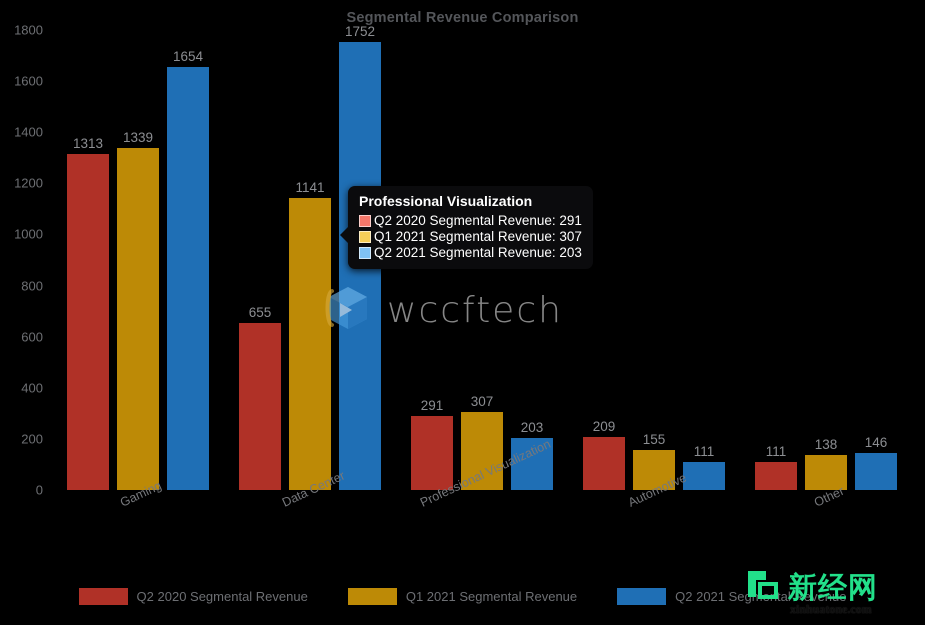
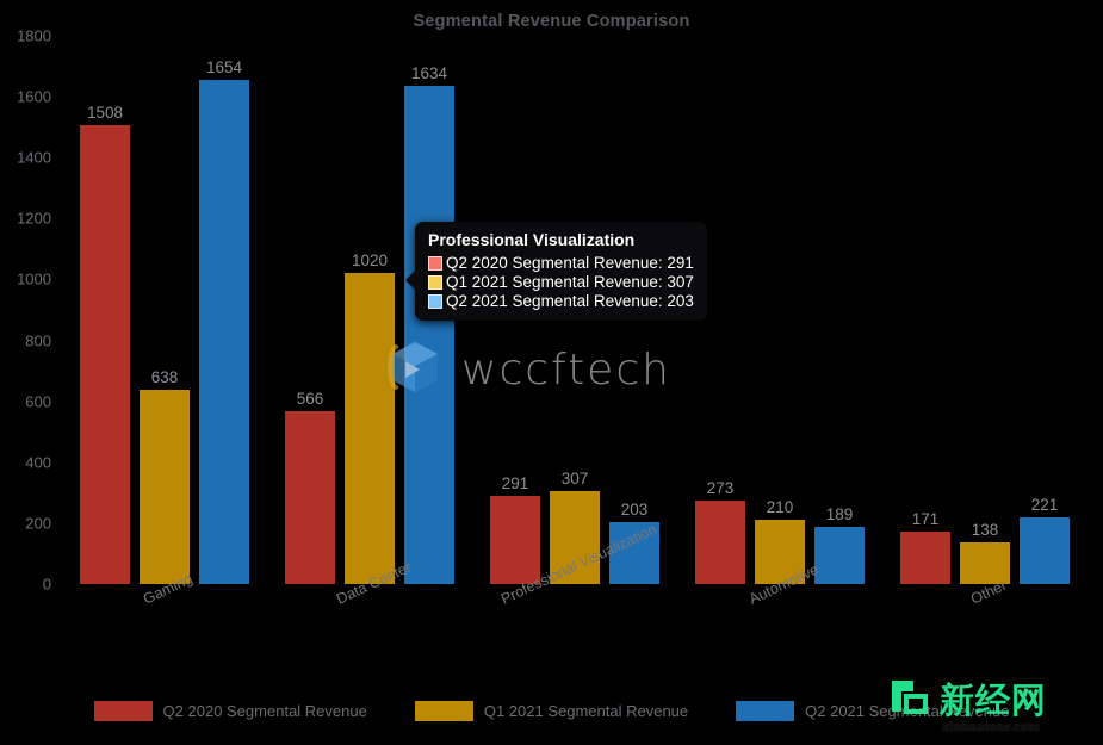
Q2 2020 Segmental Revenue/Gaming: 1313 -> 1508
Q1 2021 Segmental Revenue/Gaming: 1339 -> 638
Q2 2020 Segmental Revenue/Data Center: 655 -> 566
Q1 2021 Segmental Revenue/Data Center: 1141 -> 1020
Q2 2021 Segmental Revenue/Data Center: 1752 -> 1634
Q2 2020 Segmental Revenue/Automotive: 209 -> 273
Q1 2021 Segmental Revenue/Automotive: 155 -> 210
Q2 2021 Segmental Revenue/Automotive: 111 -> 189
Q2 2020 Segmental Revenue/Other: 111 -> 171
Q2 2021 Segmental Revenue/Other: 146 -> 221
